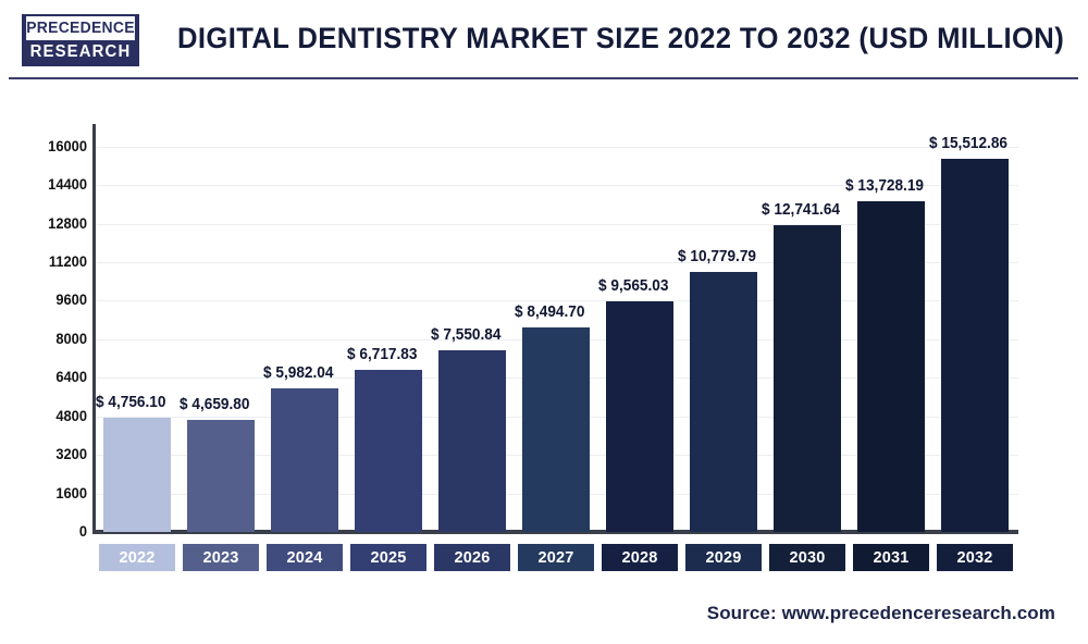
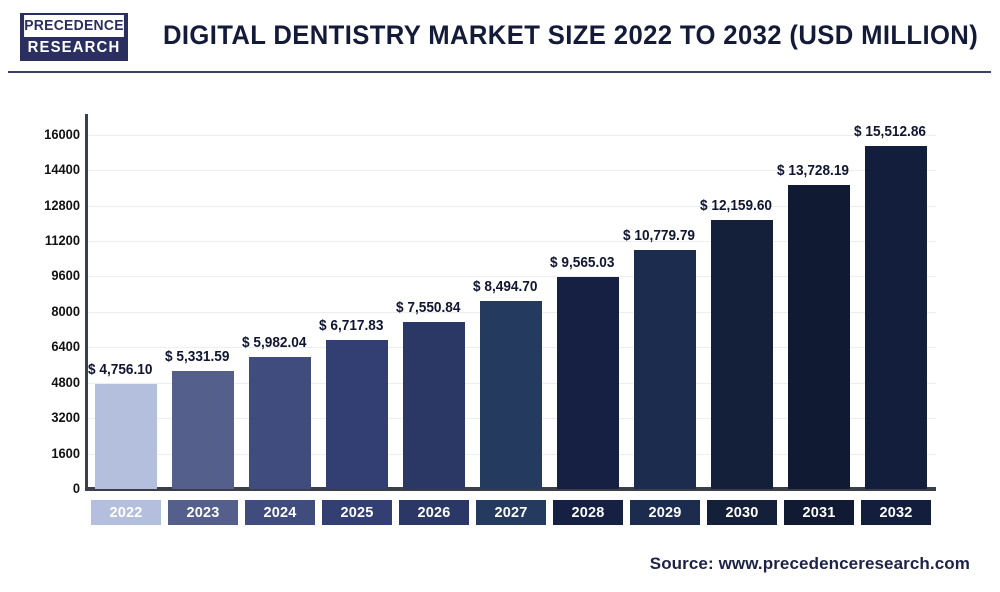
2023: 4,659.80 -> 5,331.59
2030: 12,741.64 -> 12,159.60
